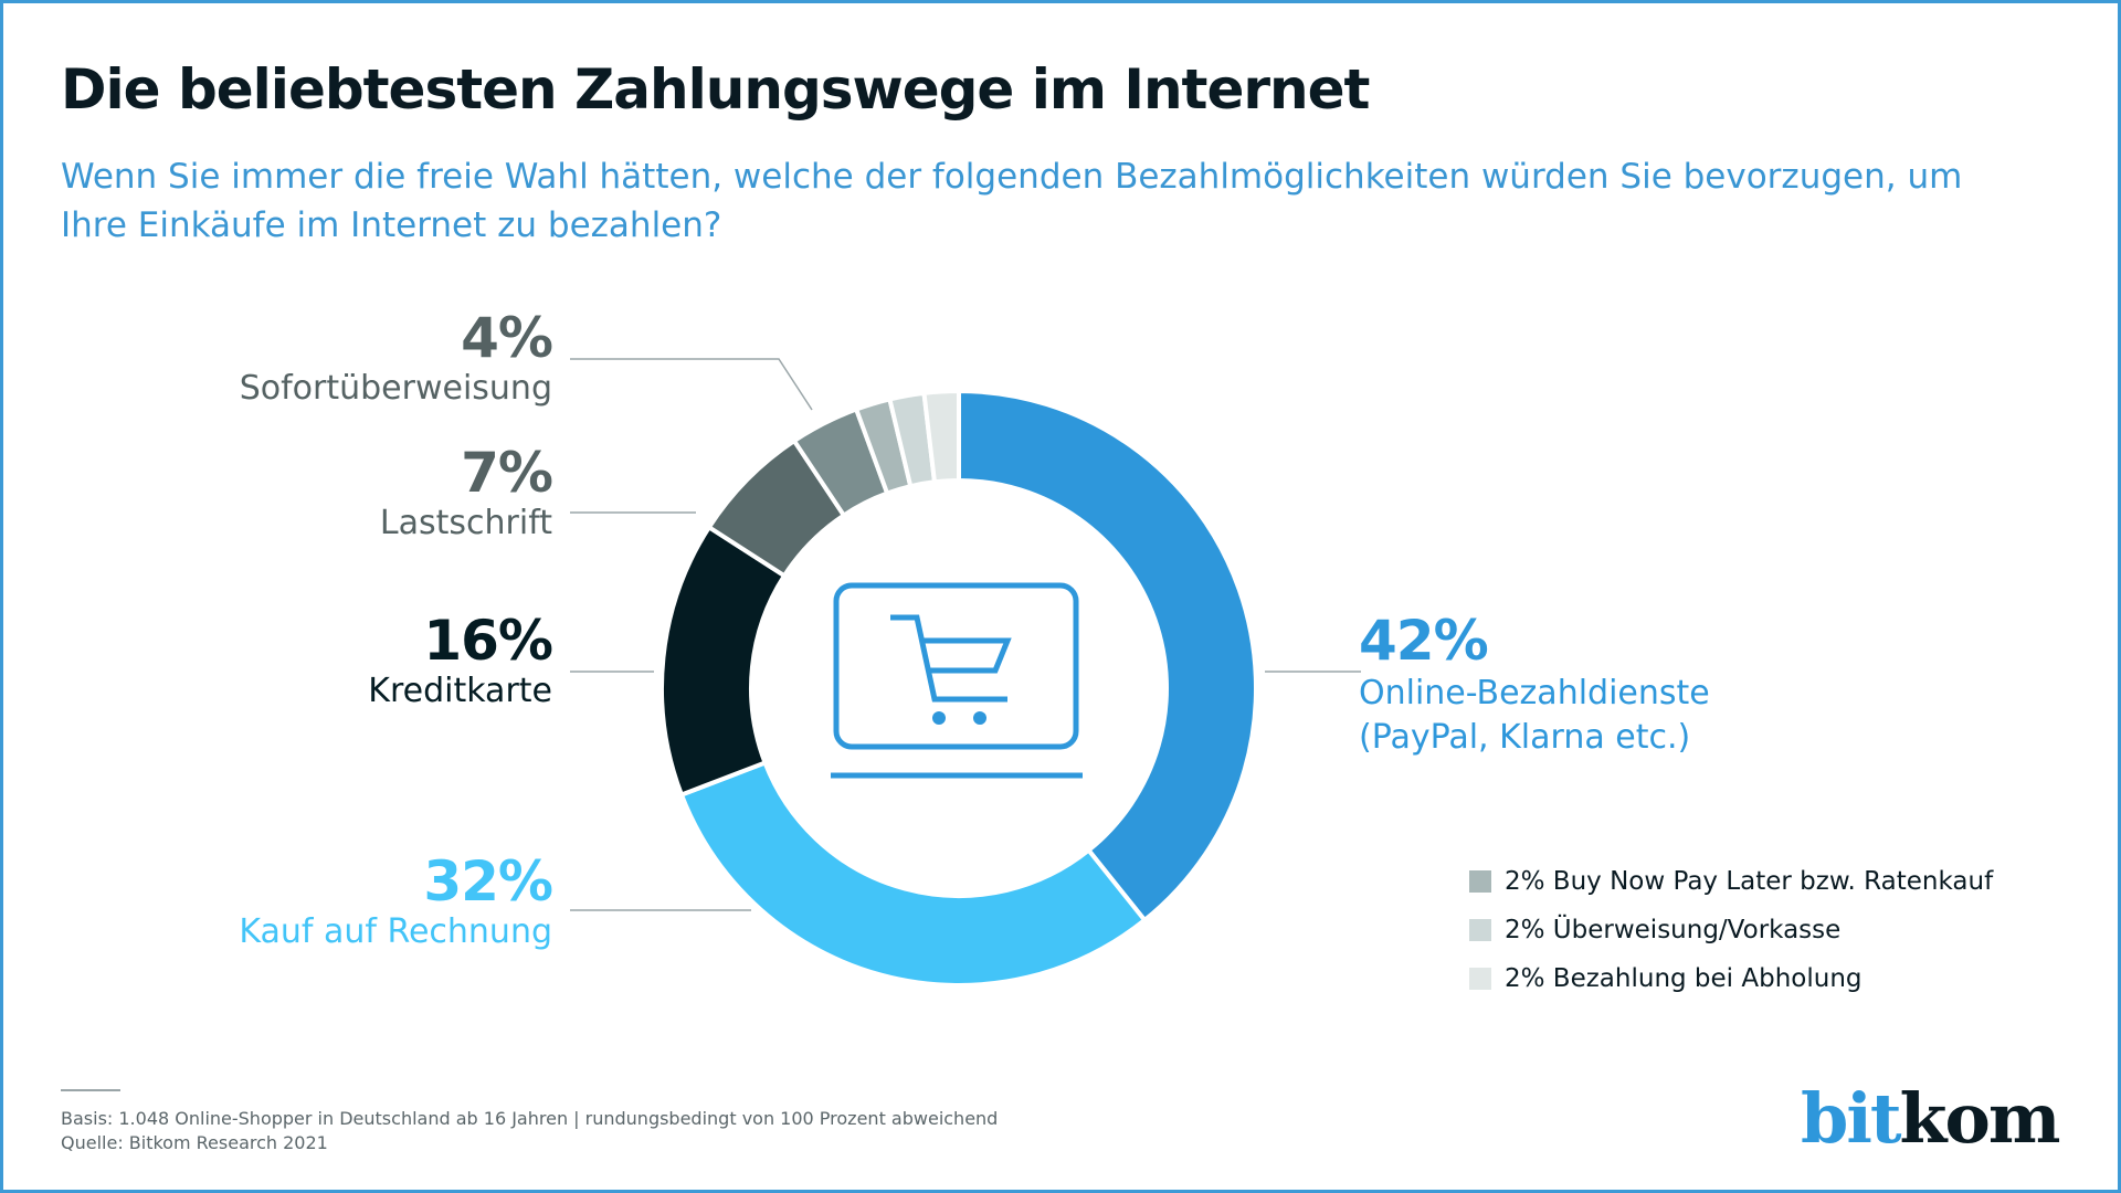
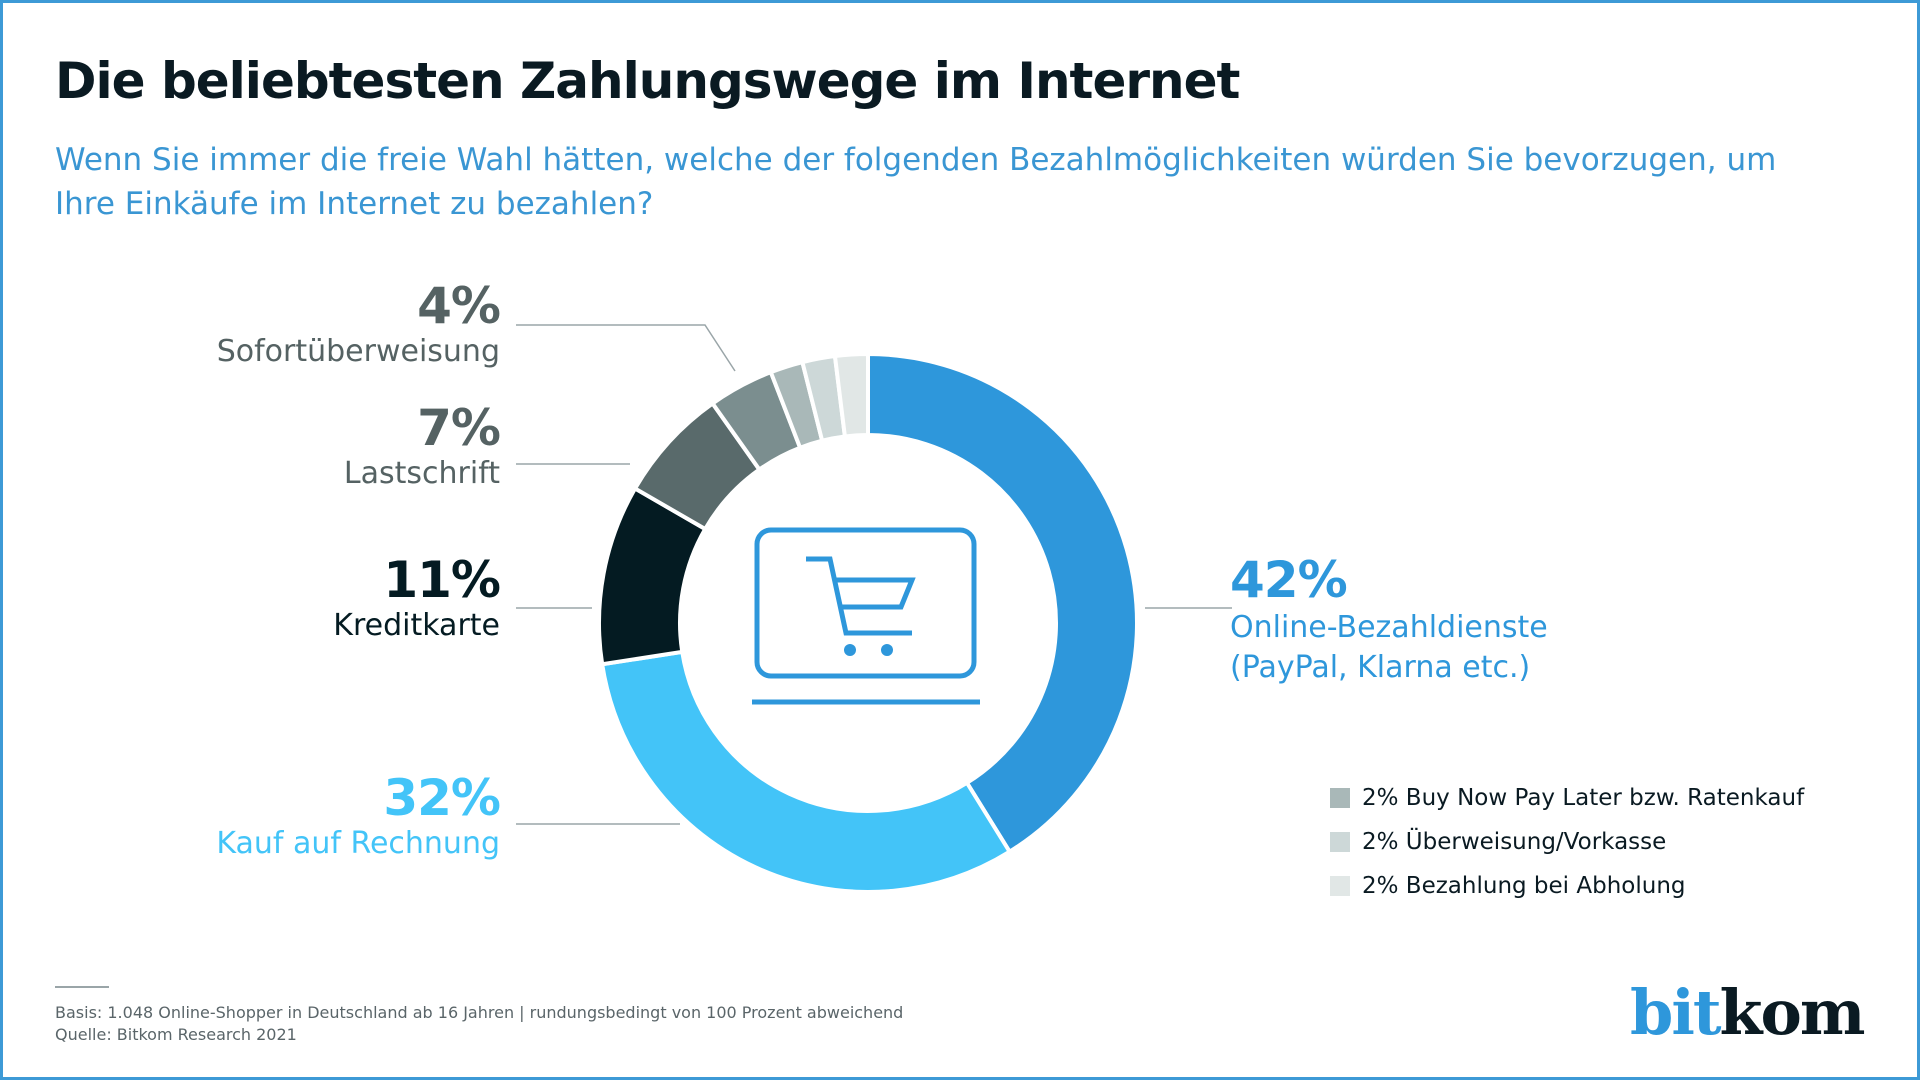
Kreditkarte: 16% -> 11%
